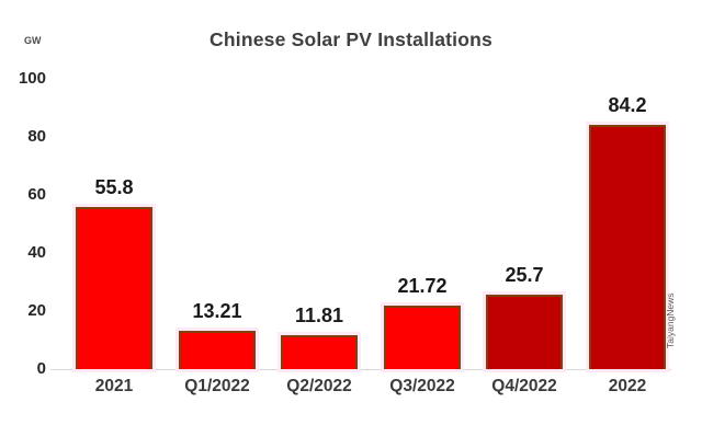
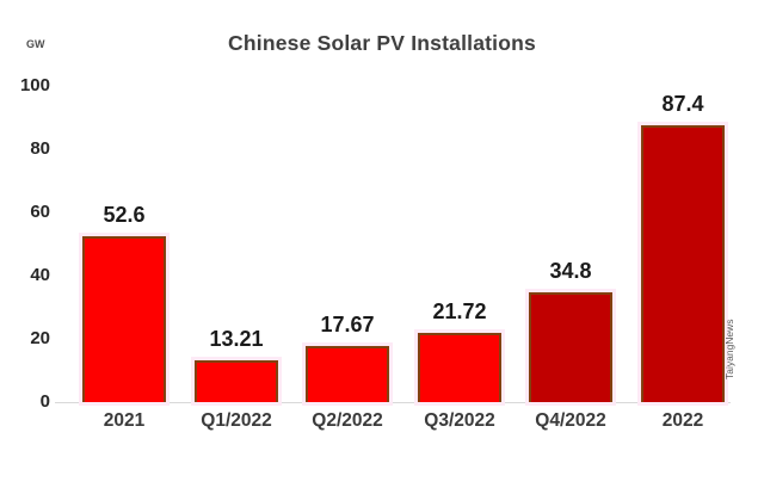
2021: 55.8 -> 52.6
Q2/2022: 11.81 -> 17.67
Q4/2022: 25.7 -> 34.8
2022: 84.2 -> 87.4
